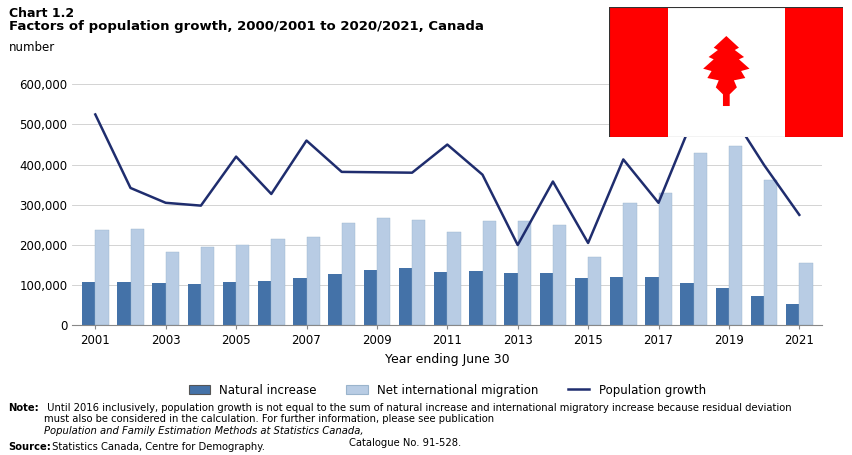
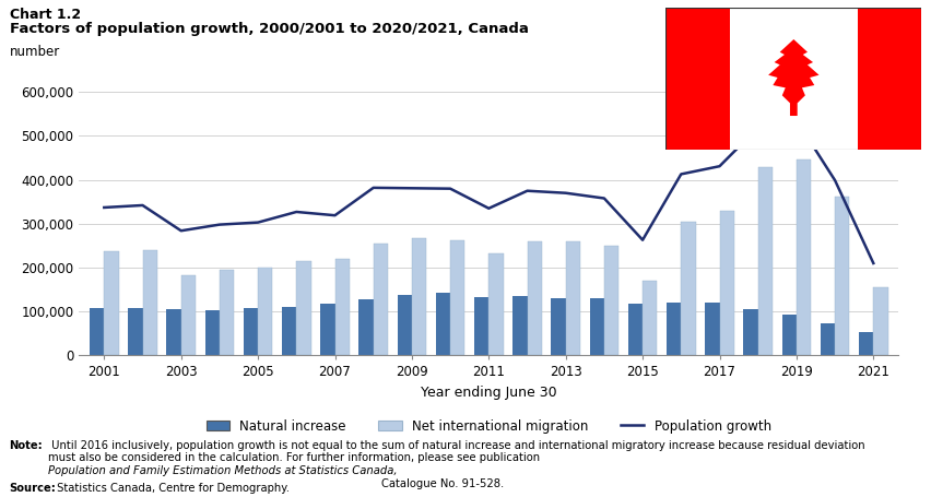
Population growth/2001: 525,000 -> 337,000
Population growth/2003: 305,000 -> 284,000
Population growth/2005: 420,000 -> 303,000
Population growth/2007: 460,000 -> 319,000
Population growth/2011: 450,000 -> 335,000
Population growth/2013: 200,000 -> 370,000
Population growth/2015: 205,000 -> 263,000
Population growth/2017: 305,000 -> 431,000
Population growth/2021: 275,000 -> 210,000
